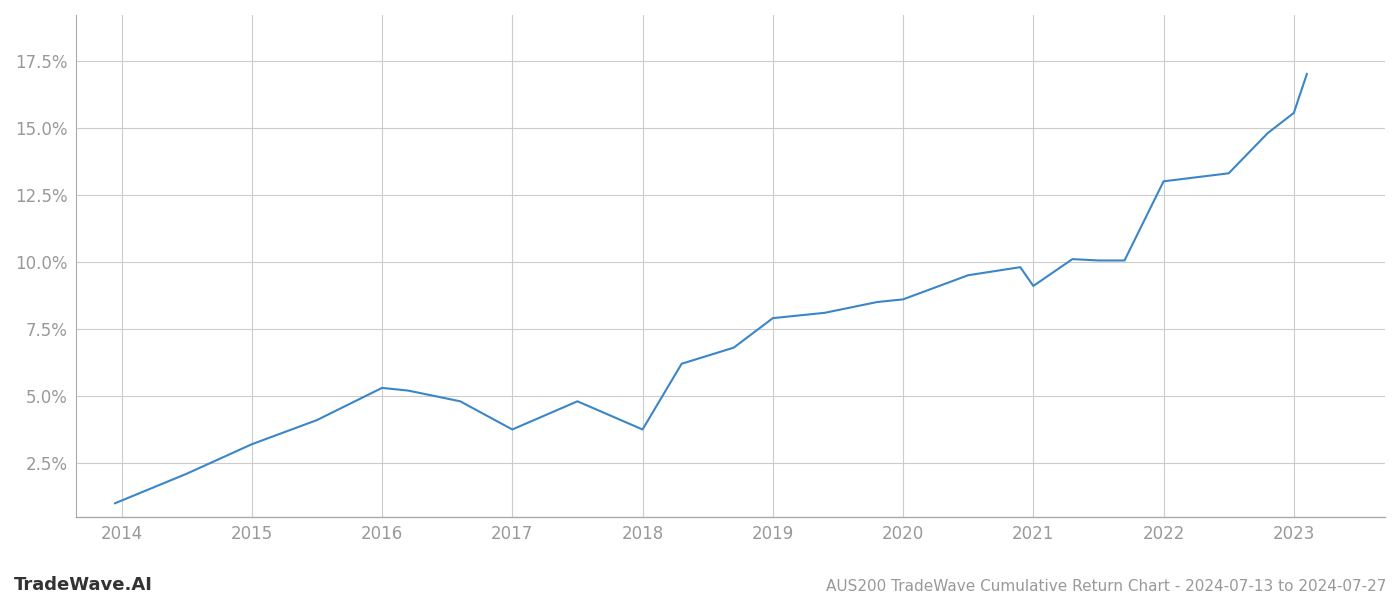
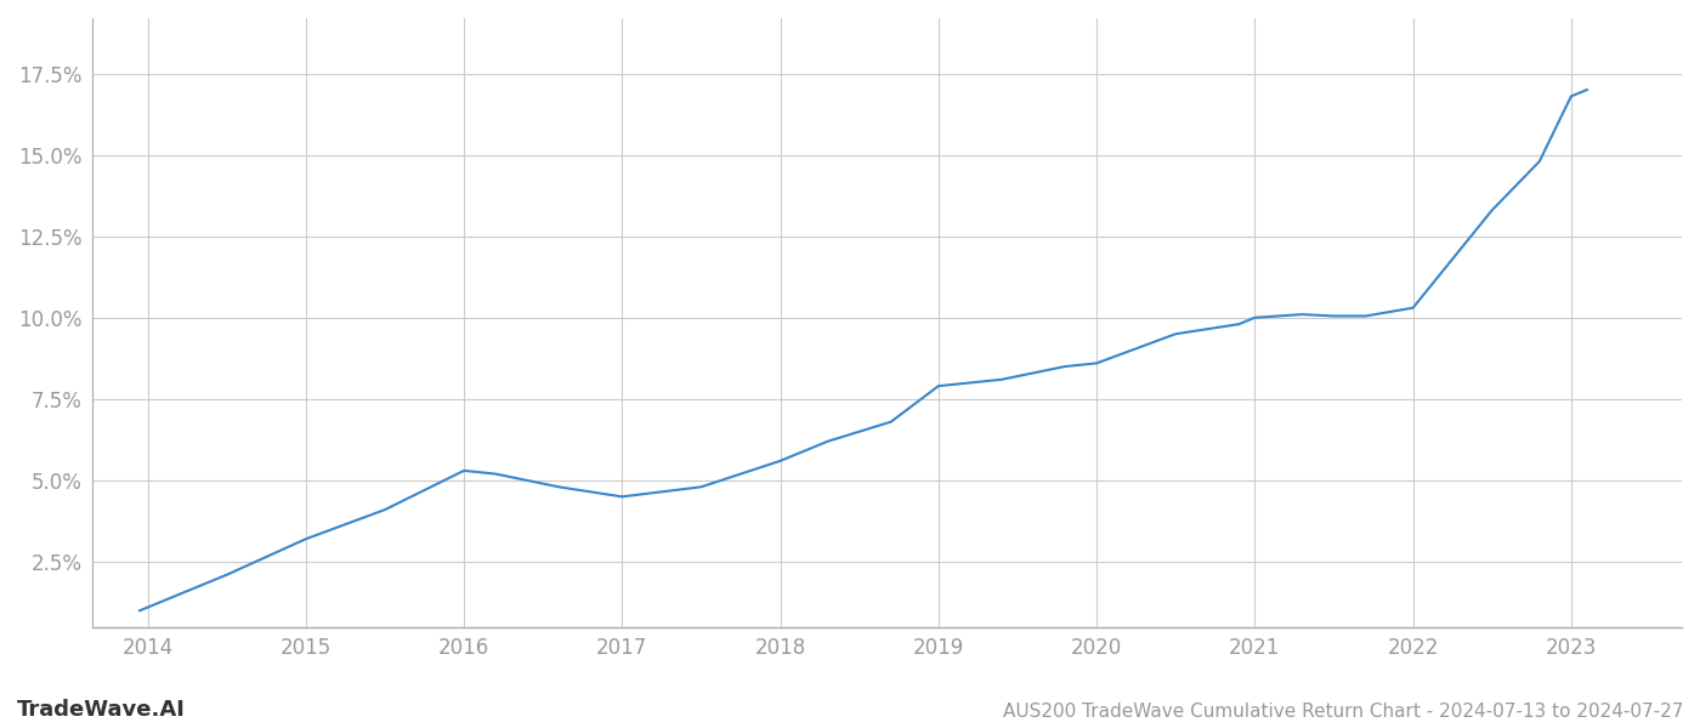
2017: 3.75% -> 4.50%
2018: 3.75% -> 5.60%
2021: 9.10% -> 10.00%
2022: 13.00% -> 10.30%
2023: 15.55% -> 16.80%
